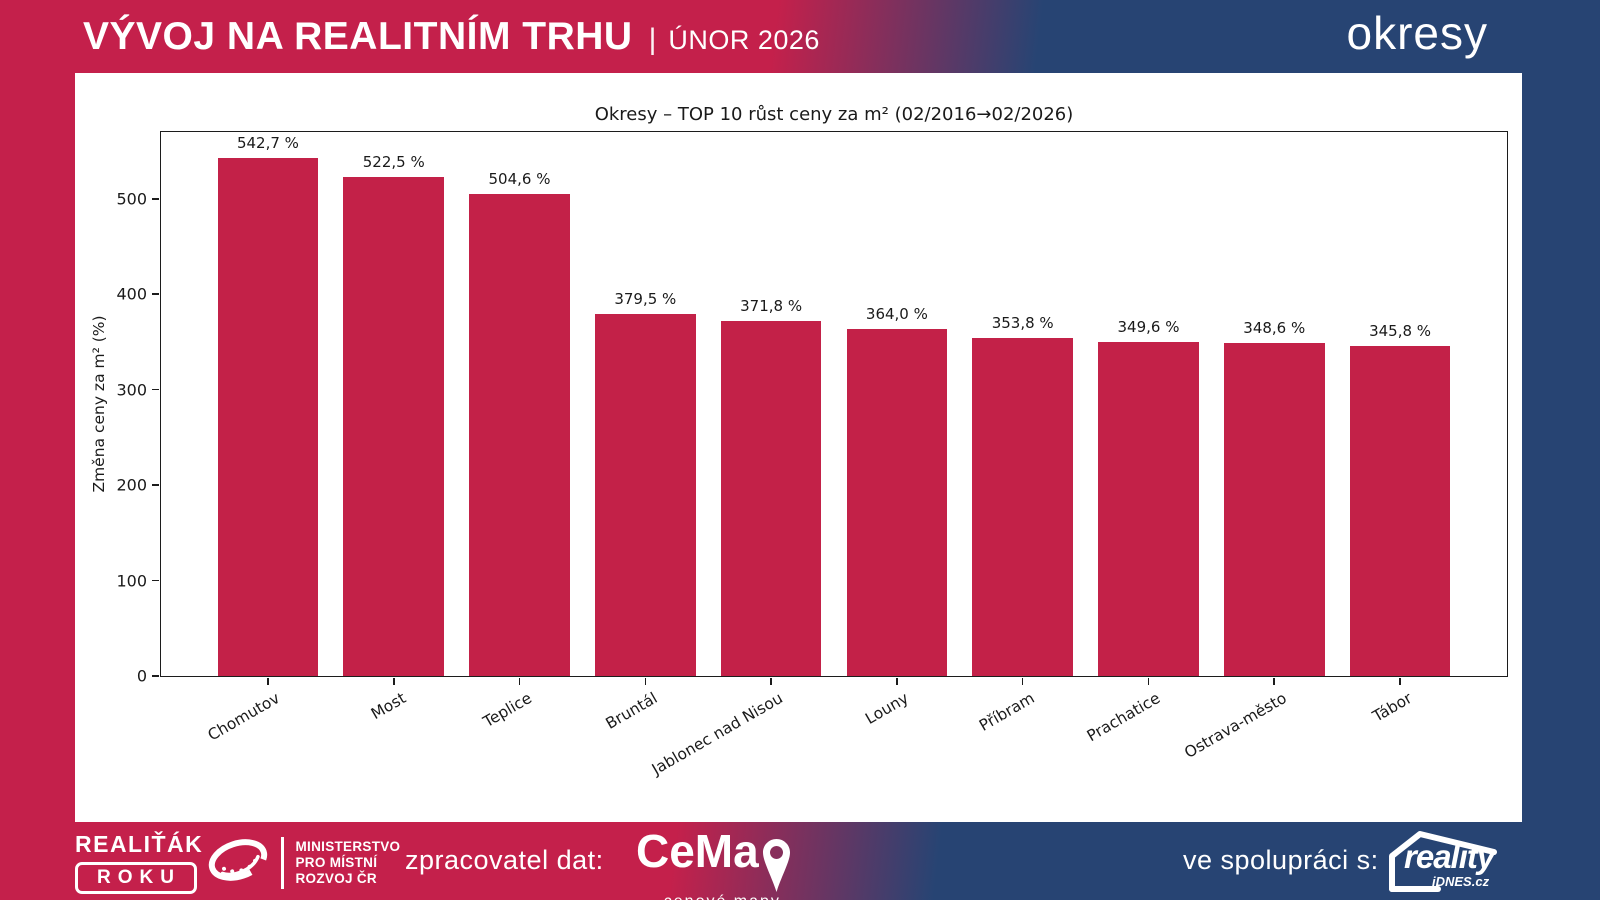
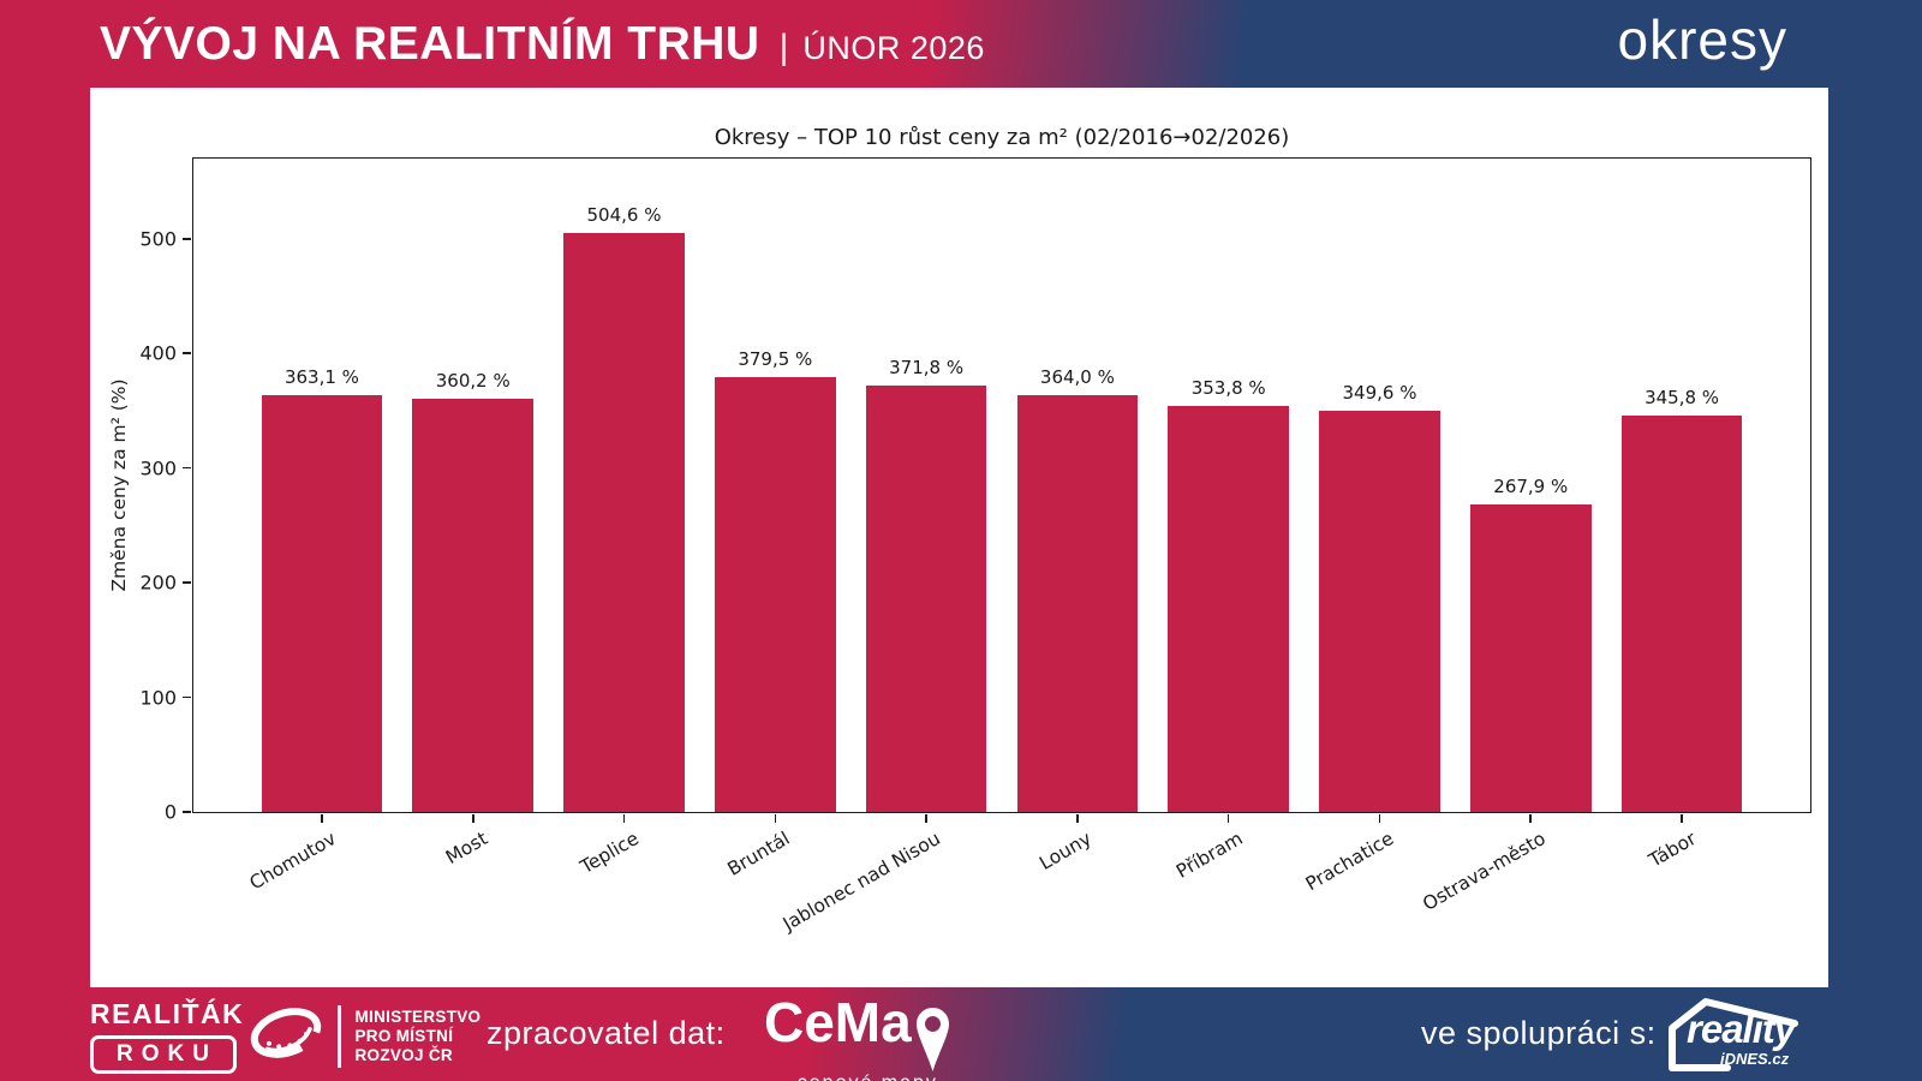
Chomutov: 542,7 -> 363,1
Most: 522,5 -> 360,2
Ostrava-město: 348,6 -> 267,9
